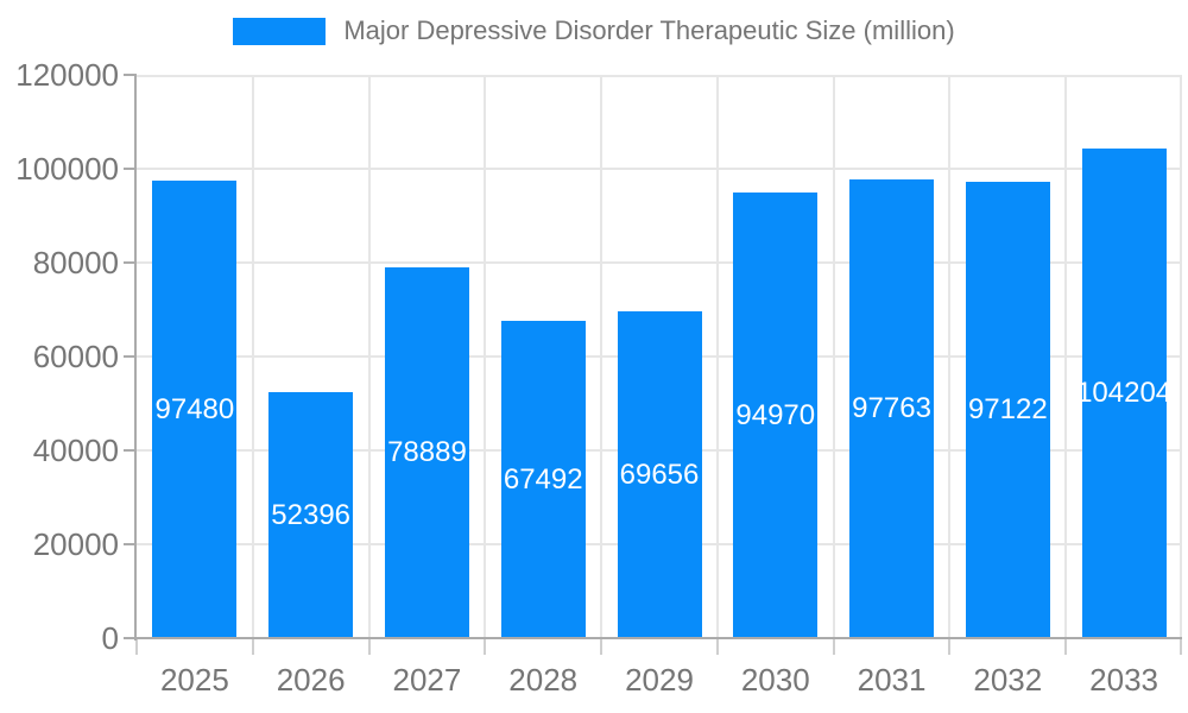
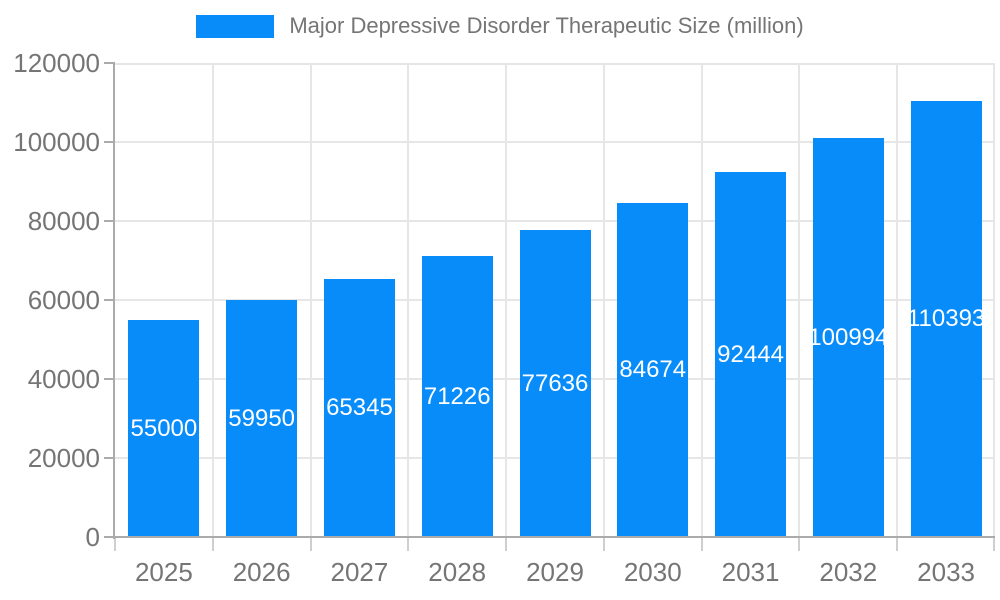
2025: 97480 -> 55000
2026: 52396 -> 59950
2027: 78889 -> 65345
2028: 67492 -> 71226
2029: 69656 -> 77636
2030: 94970 -> 84674
2031: 97763 -> 92444
2032: 97122 -> 100994
2033: 104204 -> 110393
